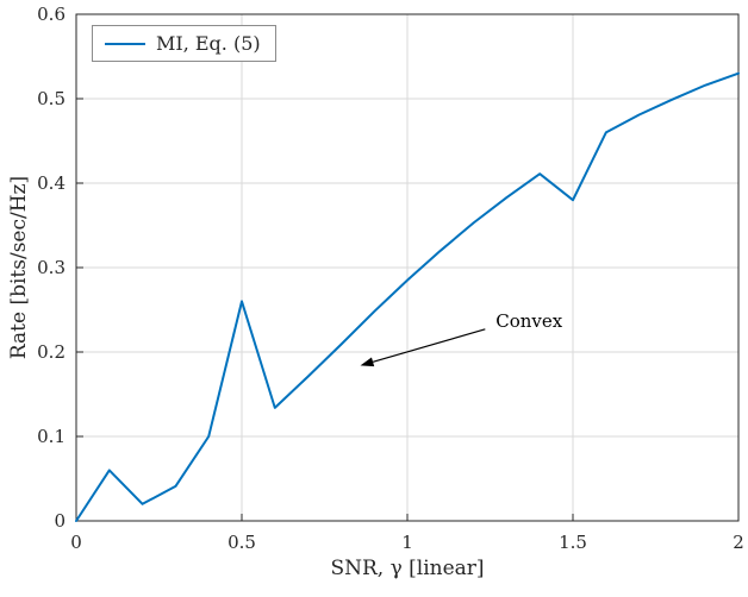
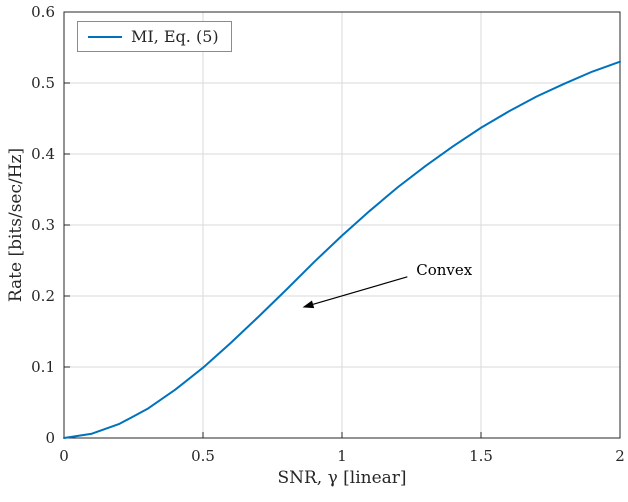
0.1: 0,06 -> 0,01
0.4: 0,10 -> 0,07
0.5: 0,26 -> 0,10
1.5: 0,38 -> 0,44
